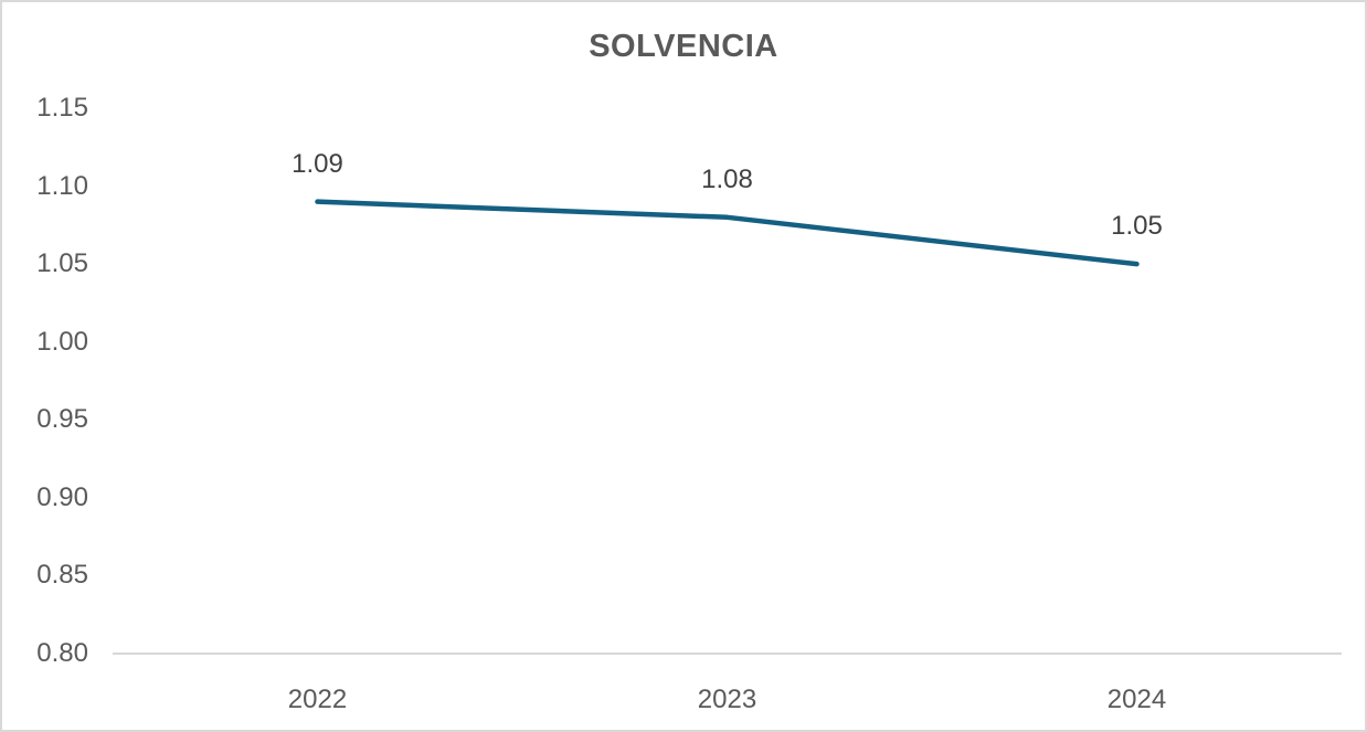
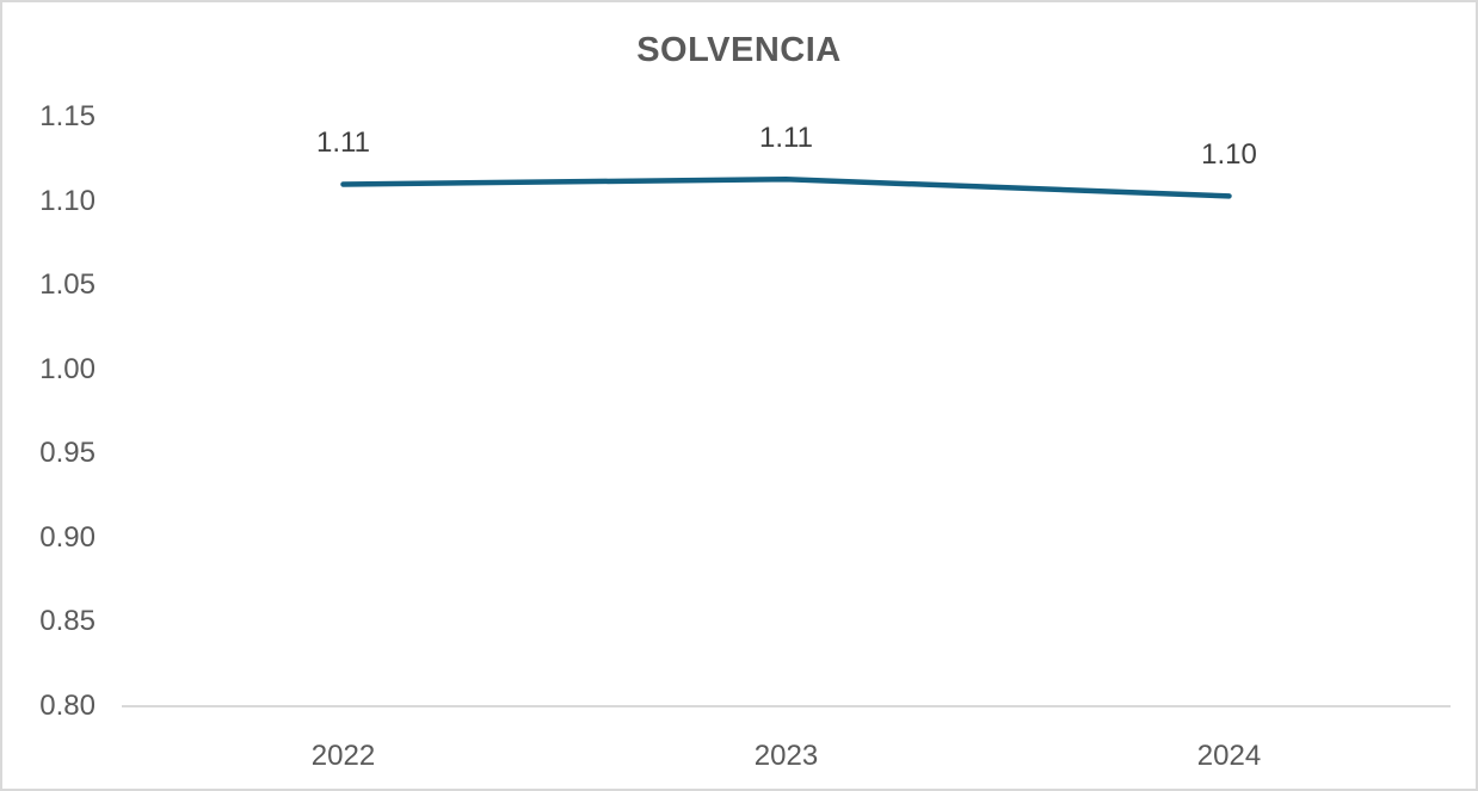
2022: 1.09 -> 1.11
2023: 1.08 -> 1.11
2024: 1.05 -> 1.10
